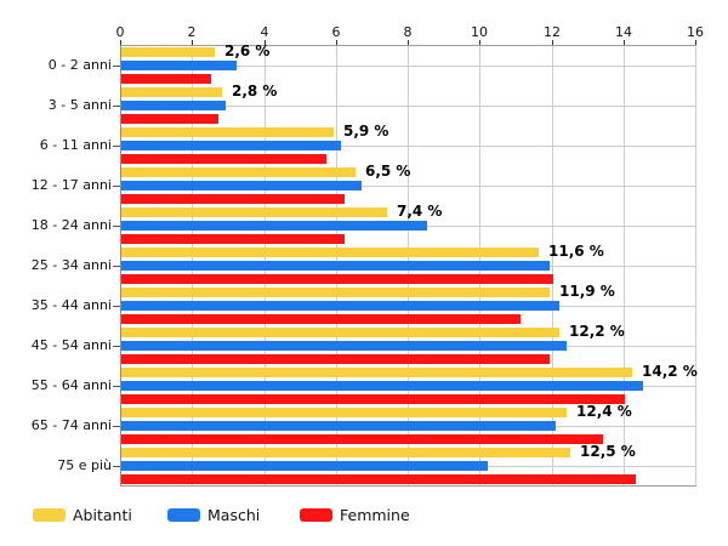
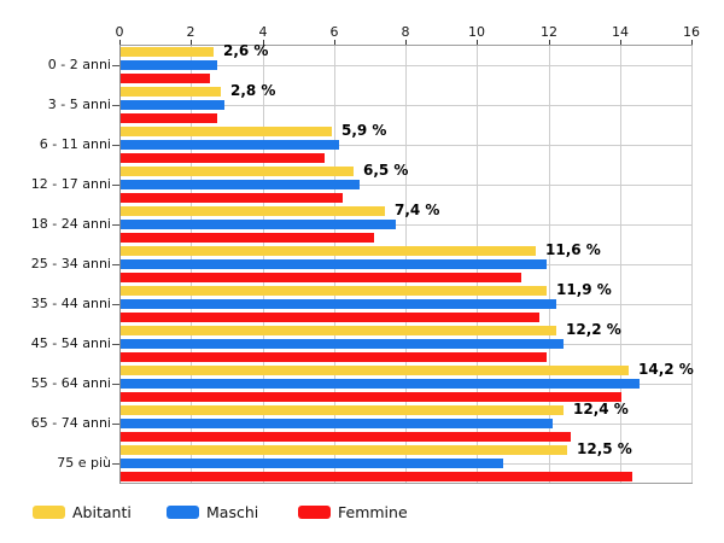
Maschi/0 - 2 anni: 3.2 -> 2.7
Maschi/18 - 24 anni: 8.5 -> 7.7
Femmine/18 - 24 anni: 6.2 -> 7.1
Femmine/25 - 34 anni: 12.0 -> 11.2
Femmine/35 - 44 anni: 11.1 -> 11.7
Femmine/65 - 74 anni: 13.4 -> 12.6
Maschi/75 e più: 10.2 -> 10.7
